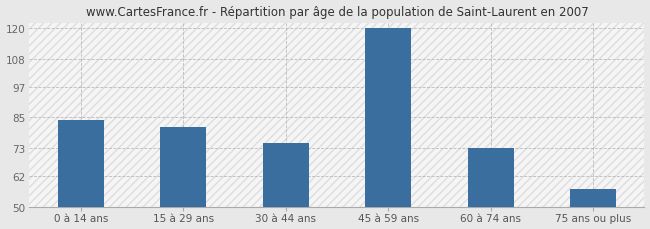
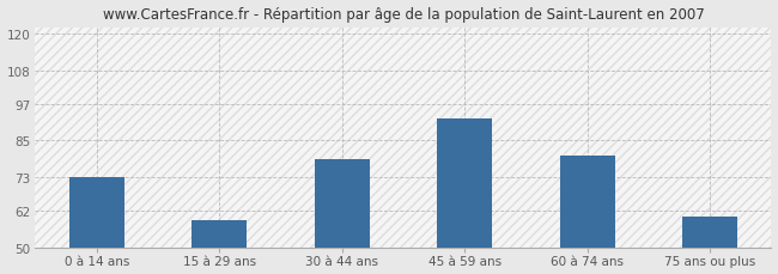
0 à 14 ans: 84 -> 73
15 à 29 ans: 81 -> 59
30 à 44 ans: 75 -> 79
45 à 59 ans: 120 -> 92
60 à 74 ans: 73 -> 80
75 ans ou plus: 57 -> 60
